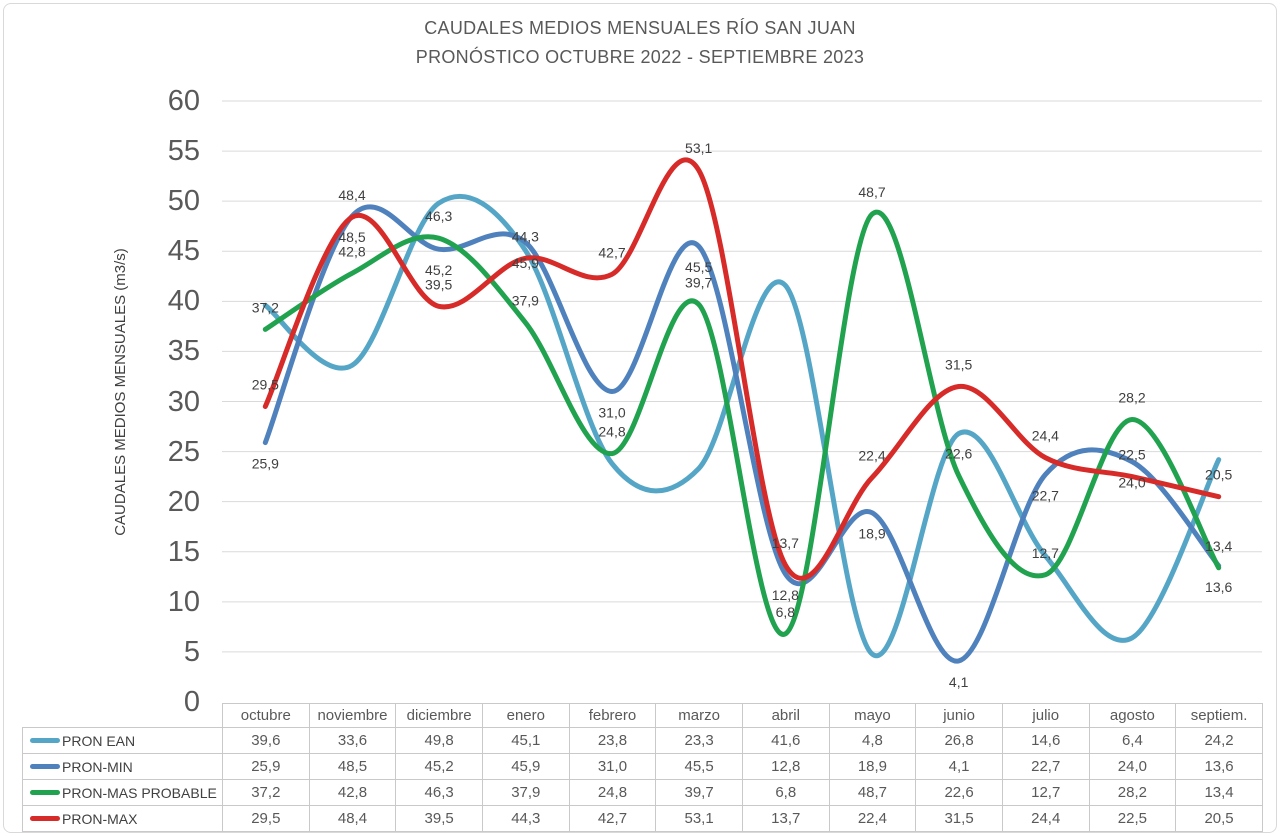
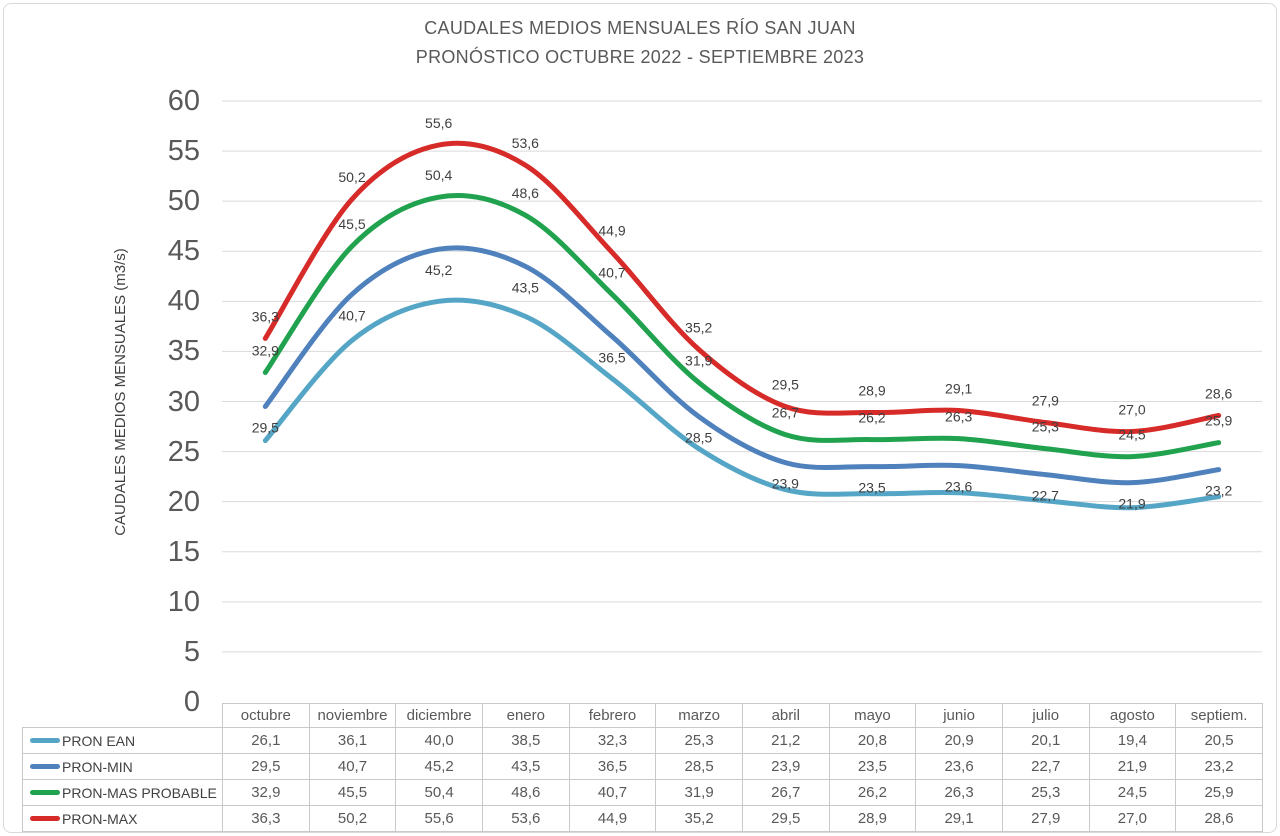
PRON EAN/octubre: 39,6 -> 26,1
PRON-MIN/octubre: 25,9 -> 29,5
PRON-MAS PROBABLE/octubre: 37,2 -> 32,9
PRON-MAX/octubre: 29,5 -> 36,3
PRON EAN/noviembre: 33,6 -> 36,1
PRON-MIN/noviembre: 48,5 -> 40,7
PRON-MAS PROBABLE/noviembre: 42,8 -> 45,5
PRON-MAX/noviembre: 48,4 -> 50,2
PRON EAN/diciembre: 49,8 -> 40,0
PRON-MAS PROBABLE/diciembre: 46,3 -> 50,4
PRON-MAX/diciembre: 39,5 -> 55,6
PRON EAN/enero: 45,1 -> 38,5
PRON-MIN/enero: 45,9 -> 43,5
PRON-MAS PROBABLE/enero: 37,9 -> 48,6
PRON-MAX/enero: 44,3 -> 53,6
PRON EAN/febrero: 23,8 -> 32,3
PRON-MIN/febrero: 31,0 -> 36,5
PRON-MAS PROBABLE/febrero: 24,8 -> 40,7
PRON-MAX/febrero: 42,7 -> 44,9
PRON EAN/marzo: 23,3 -> 25,3
PRON-MIN/marzo: 45,5 -> 28,5
PRON-MAS PROBABLE/marzo: 39,7 -> 31,9
PRON-MAX/marzo: 53,1 -> 35,2
PRON EAN/abril: 41,6 -> 21,2
PRON-MIN/abril: 12,8 -> 23,9
PRON-MAS PROBABLE/abril: 6,8 -> 26,7
PRON-MAX/abril: 13,7 -> 29,5
PRON EAN/mayo: 4,8 -> 20,8
PRON-MIN/mayo: 18,9 -> 23,5
PRON-MAS PROBABLE/mayo: 48,7 -> 26,2
PRON-MAX/mayo: 22,4 -> 28,9
PRON EAN/junio: 26,8 -> 20,9
PRON-MIN/junio: 4,1 -> 23,6
PRON-MAS PROBABLE/junio: 22,6 -> 26,3
PRON-MAX/junio: 31,5 -> 29,1
PRON EAN/julio: 14,6 -> 20,1
PRON-MAS PROBABLE/julio: 12,7 -> 25,3
PRON-MAX/julio: 24,4 -> 27,9
PRON EAN/agosto: 6,4 -> 19,4
PRON-MIN/agosto: 24,0 -> 21,9
PRON-MAS PROBABLE/agosto: 28,2 -> 24,5
PRON-MAX/agosto: 22,5 -> 27,0
PRON EAN/septiem.: 24,2 -> 20,5
PRON-MIN/septiem.: 13,6 -> 23,2
PRON-MAS PROBABLE/septiem.: 13,4 -> 25,9
PRON-MAX/septiem.: 20,5 -> 28,6
